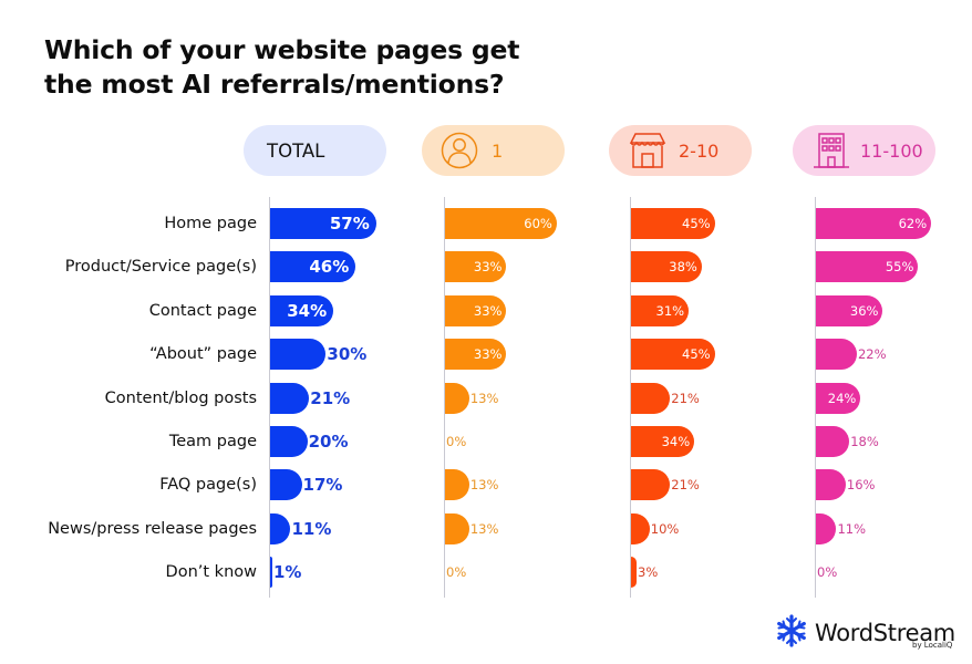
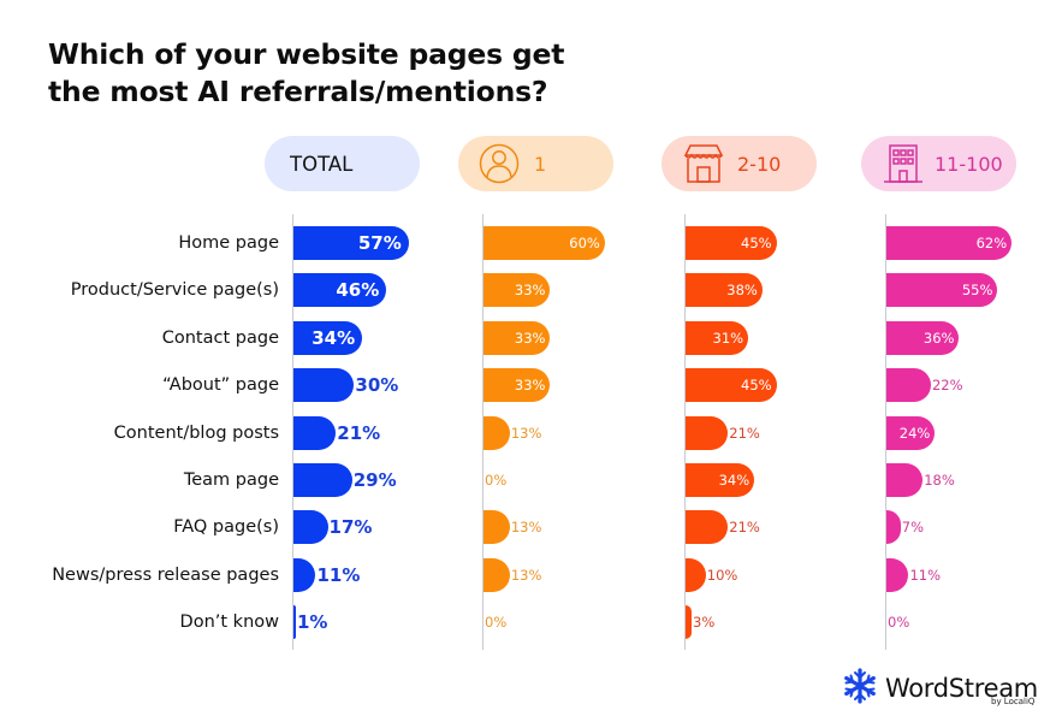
TOTAL/Team page: 20% -> 29%
11-100/FAQ page(s): 16% -> 7%
